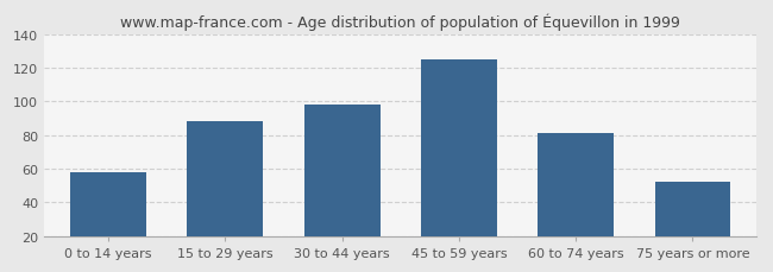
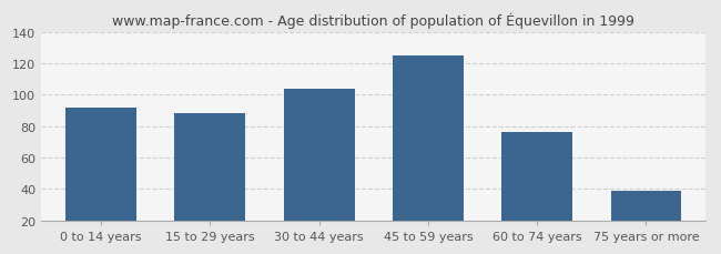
0 to 14 years: 58 -> 92
30 to 44 years: 98 -> 104
60 to 74 years: 81 -> 76
75 years or more: 52 -> 39
